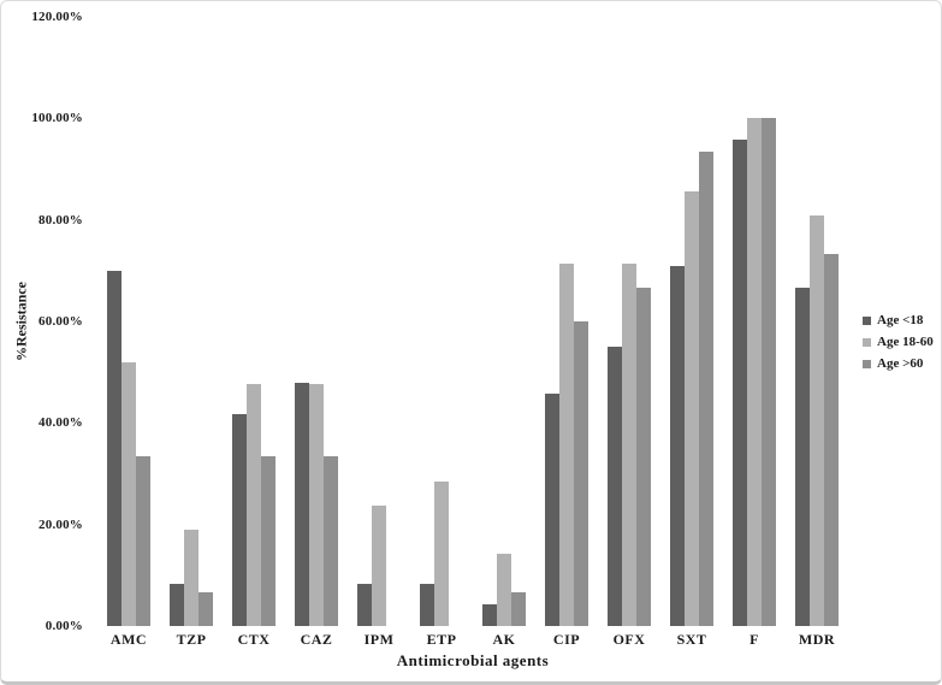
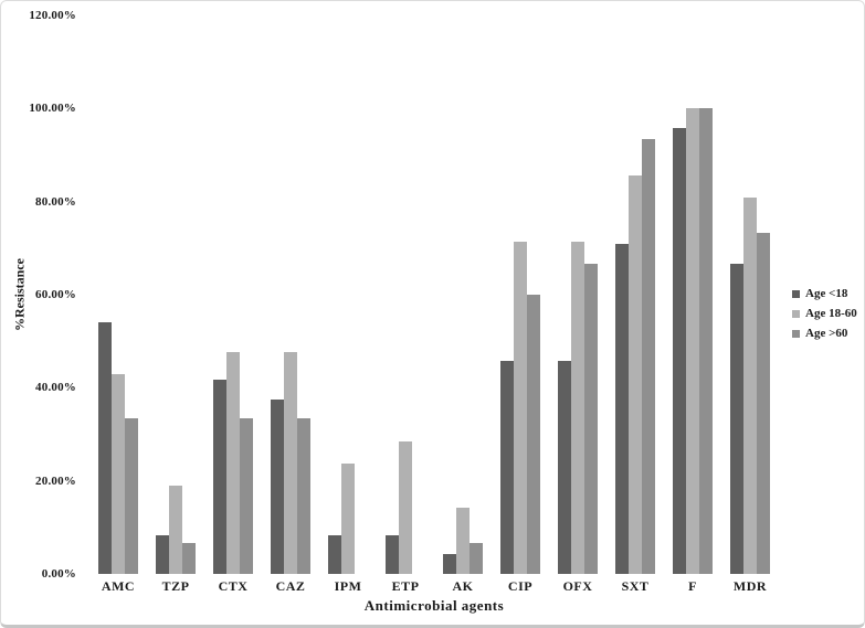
Age <18/AMC: 70% -> 54%
Age 18-60/AMC: 52% -> 43%
Age <18/CAZ: 48% -> 38%
Age <18/OFX: 55% -> 46%
